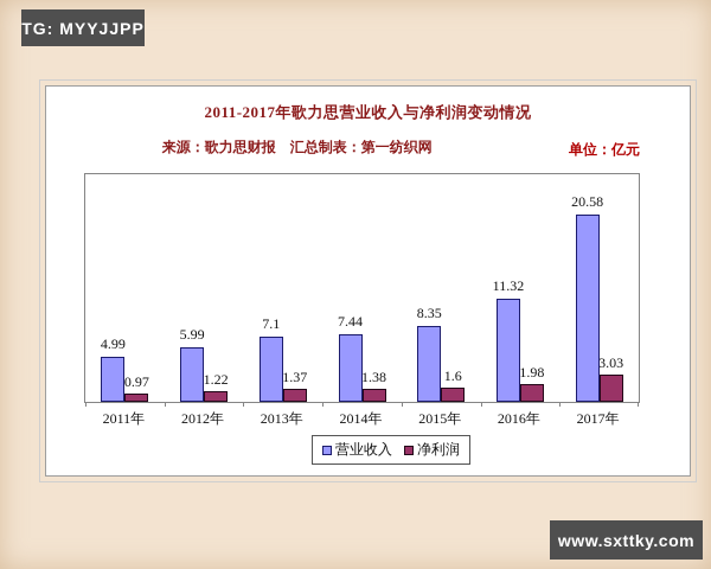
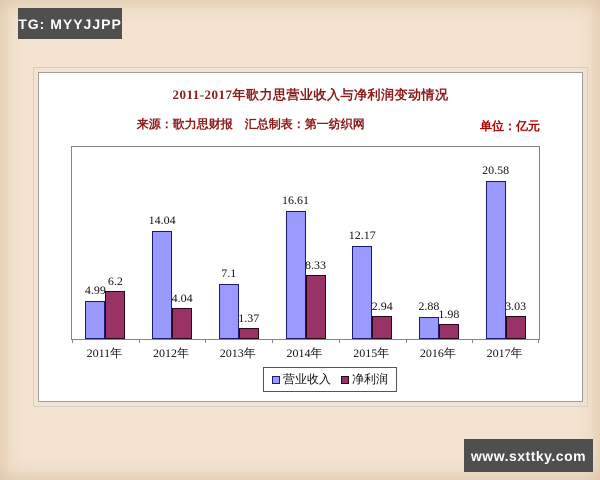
净利润/2011年: 0.97 -> 6.2
营业收入/2012年: 5.99 -> 14.04
净利润/2012年: 1.22 -> 4.04
营业收入/2014年: 7.44 -> 16.61
净利润/2014年: 1.38 -> 8.33
营业收入/2015年: 8.35 -> 12.17
净利润/2015年: 1.6 -> 2.94
营业收入/2016年: 11.32 -> 2.88
